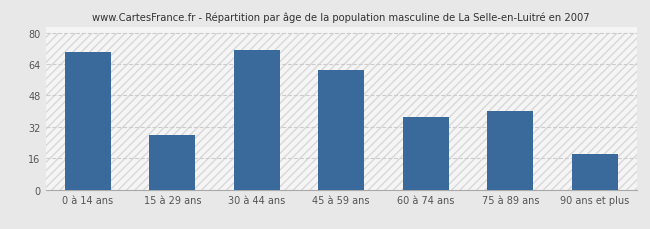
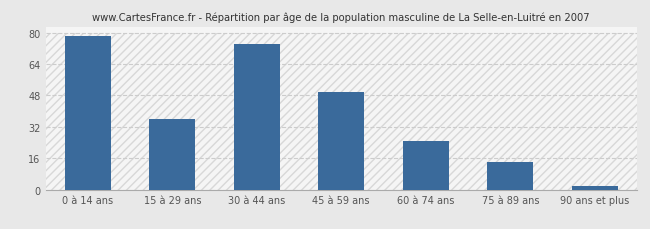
0 à 14 ans: 70 -> 78
15 à 29 ans: 28 -> 36
30 à 44 ans: 71 -> 74
45 à 59 ans: 61 -> 50
60 à 74 ans: 37 -> 25
75 à 89 ans: 40 -> 14
90 ans et plus: 18 -> 2
